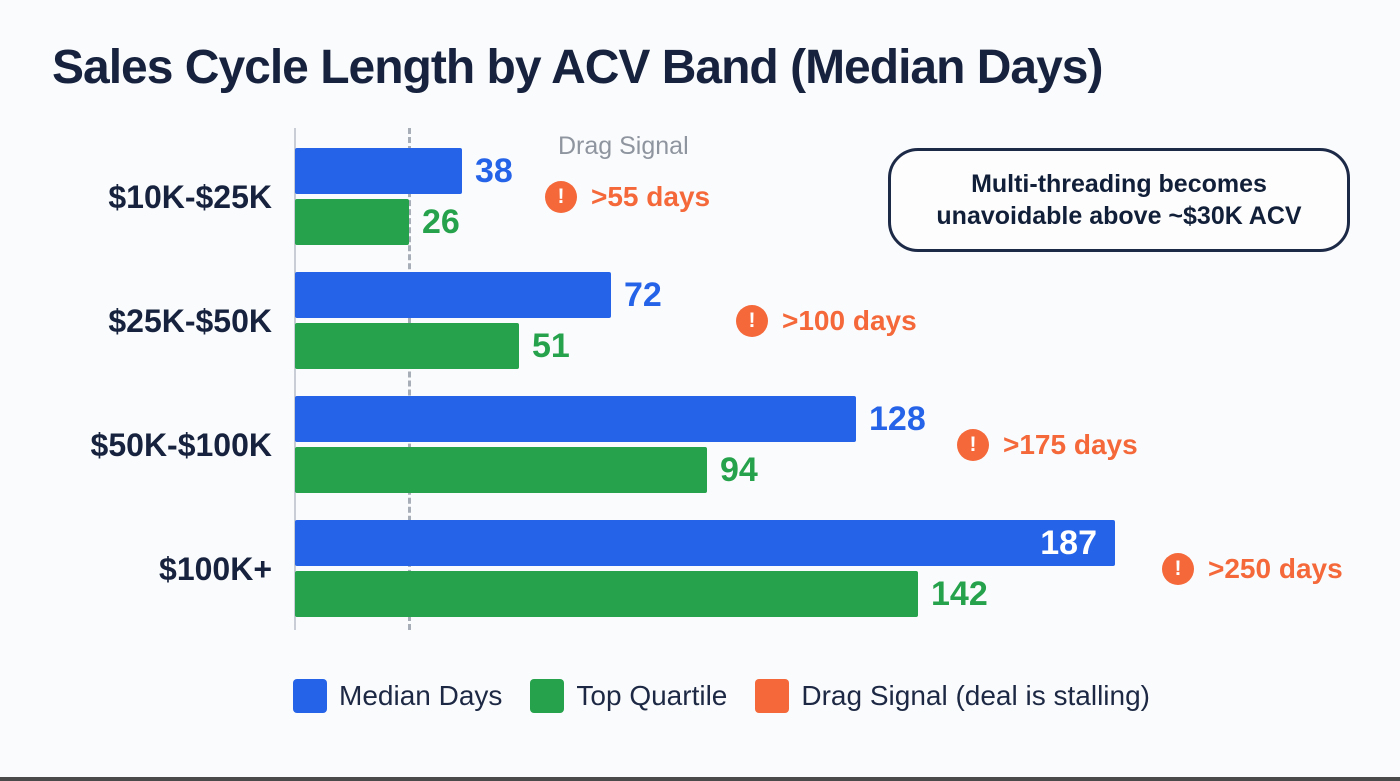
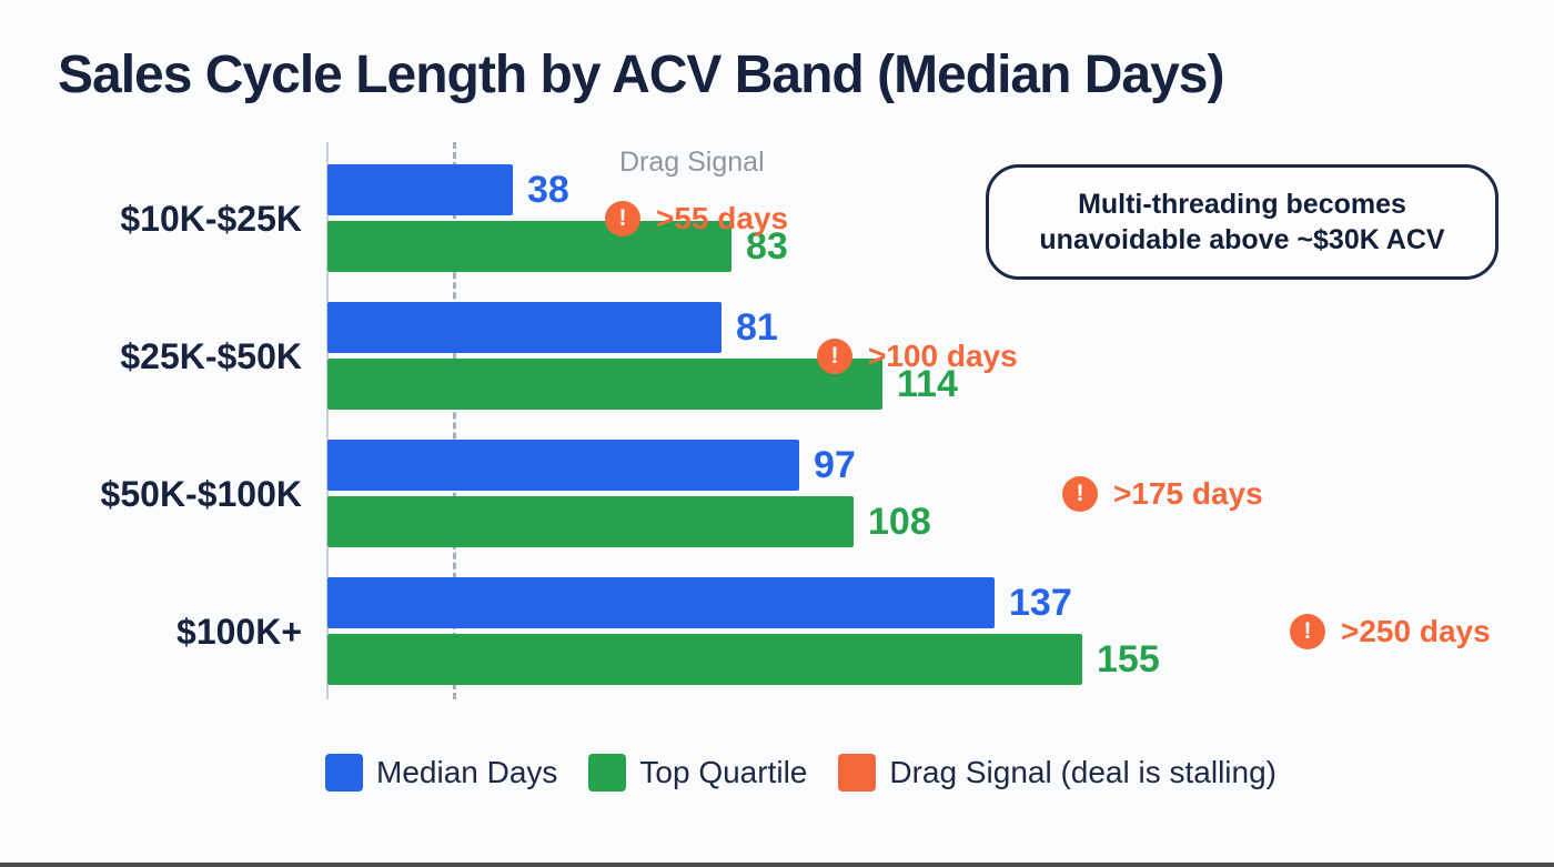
Top Quartile/$10K-$25K: 26 -> 83
Median Days/$25K-$50K: 72 -> 81
Top Quartile/$25K-$50K: 51 -> 114
Median Days/$50K-$100K: 128 -> 97
Top Quartile/$50K-$100K: 94 -> 108
Median Days/$100K+: 187 -> 137
Top Quartile/$100K+: 142 -> 155
